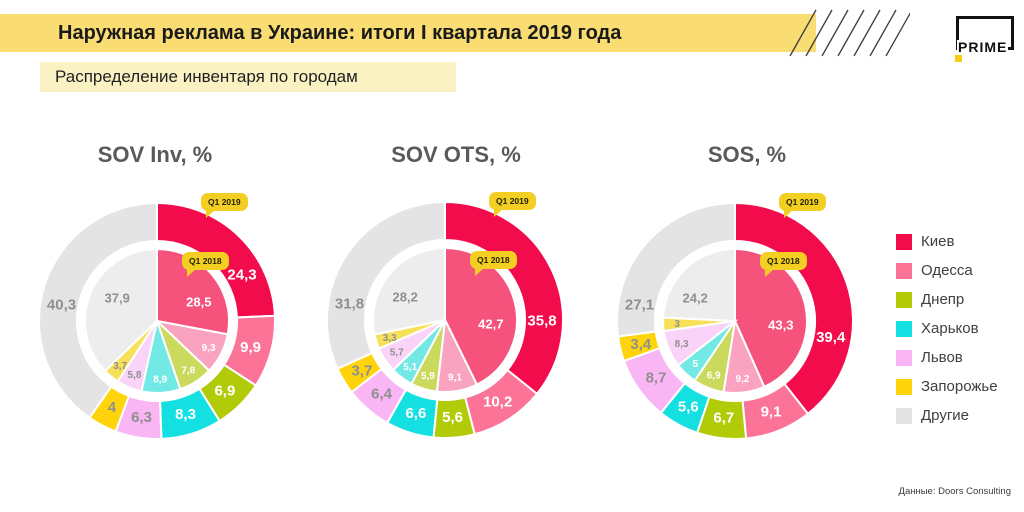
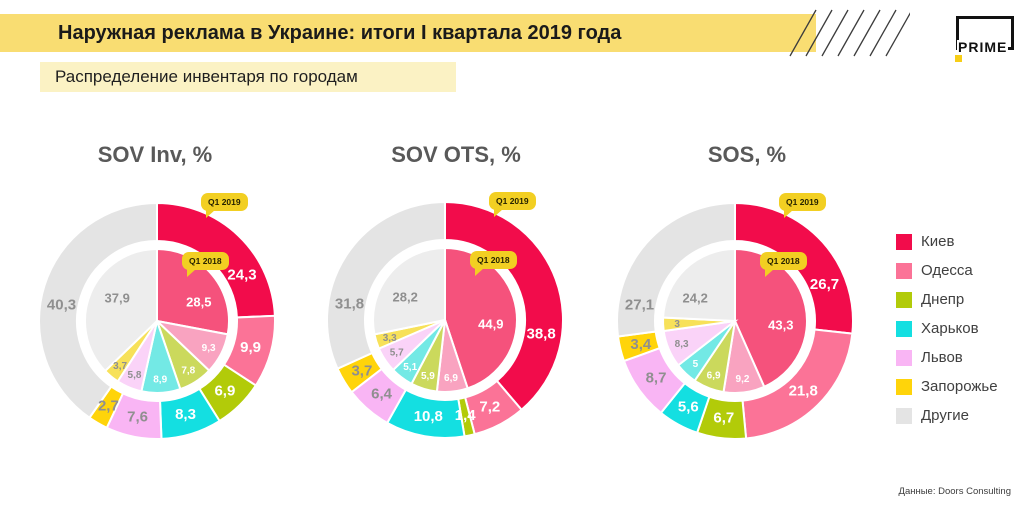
SOV Inv, %/Q1 2019/Львов: 6,3 -> 7,6
SOV Inv, %/Q1 2019/Запорожье: 4 -> 2,7
SOV OTS, %/Q1 2019/Киев: 35,8 -> 38,8
SOV OTS, %/Q1 2018/Киев: 42,7 -> 44,9
SOV OTS, %/Q1 2019/Одесса: 10,2 -> 7,2
SOV OTS, %/Q1 2018/Одесса: 9,1 -> 6,9
SOV OTS, %/Q1 2019/Днепр: 5,6 -> 1,4
SOV OTS, %/Q1 2019/Харьков: 6,6 -> 10,8
SOS, %/Q1 2019/Киев: 39,4 -> 26,7
SOS, %/Q1 2019/Одесса: 9,1 -> 21,8
